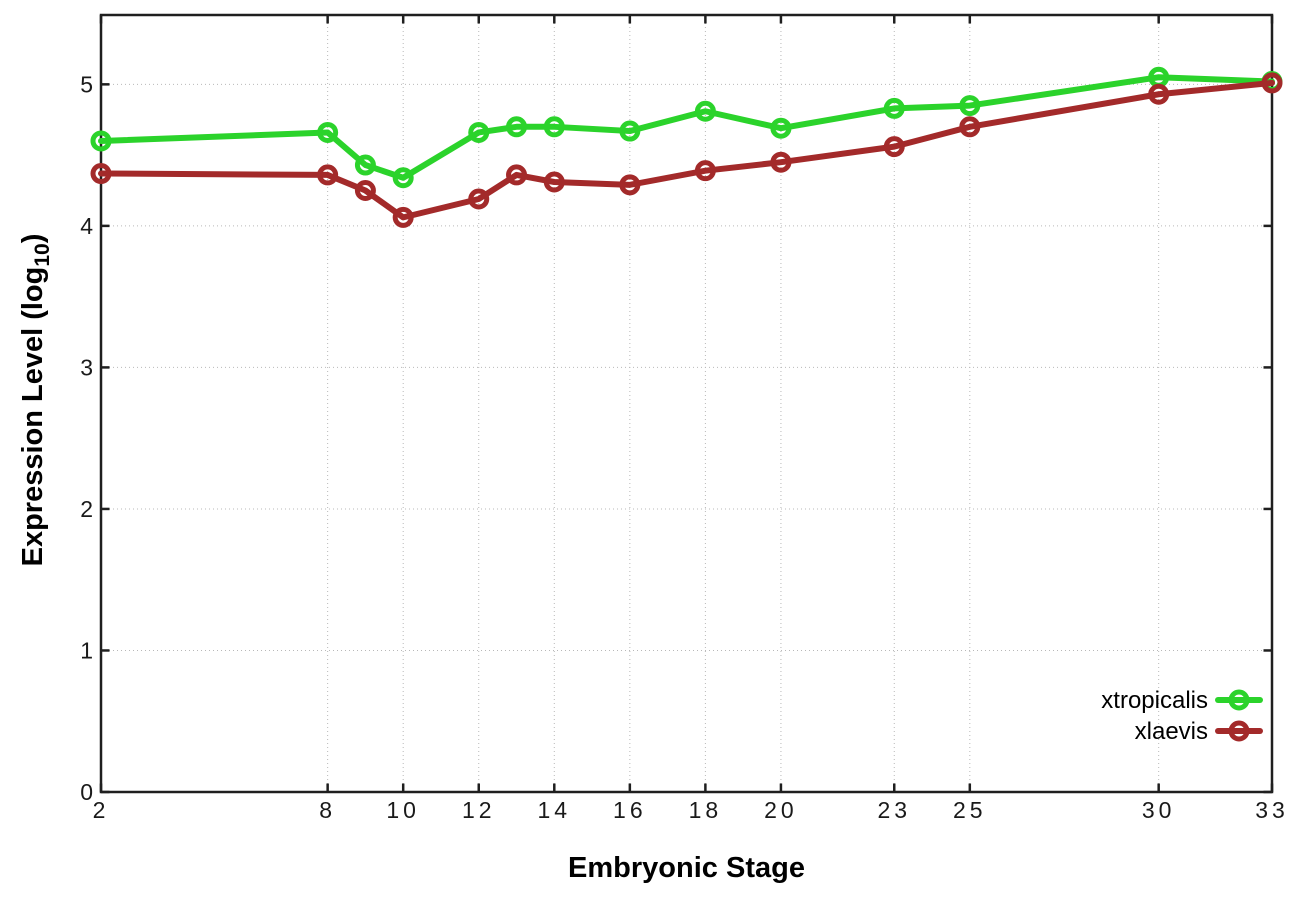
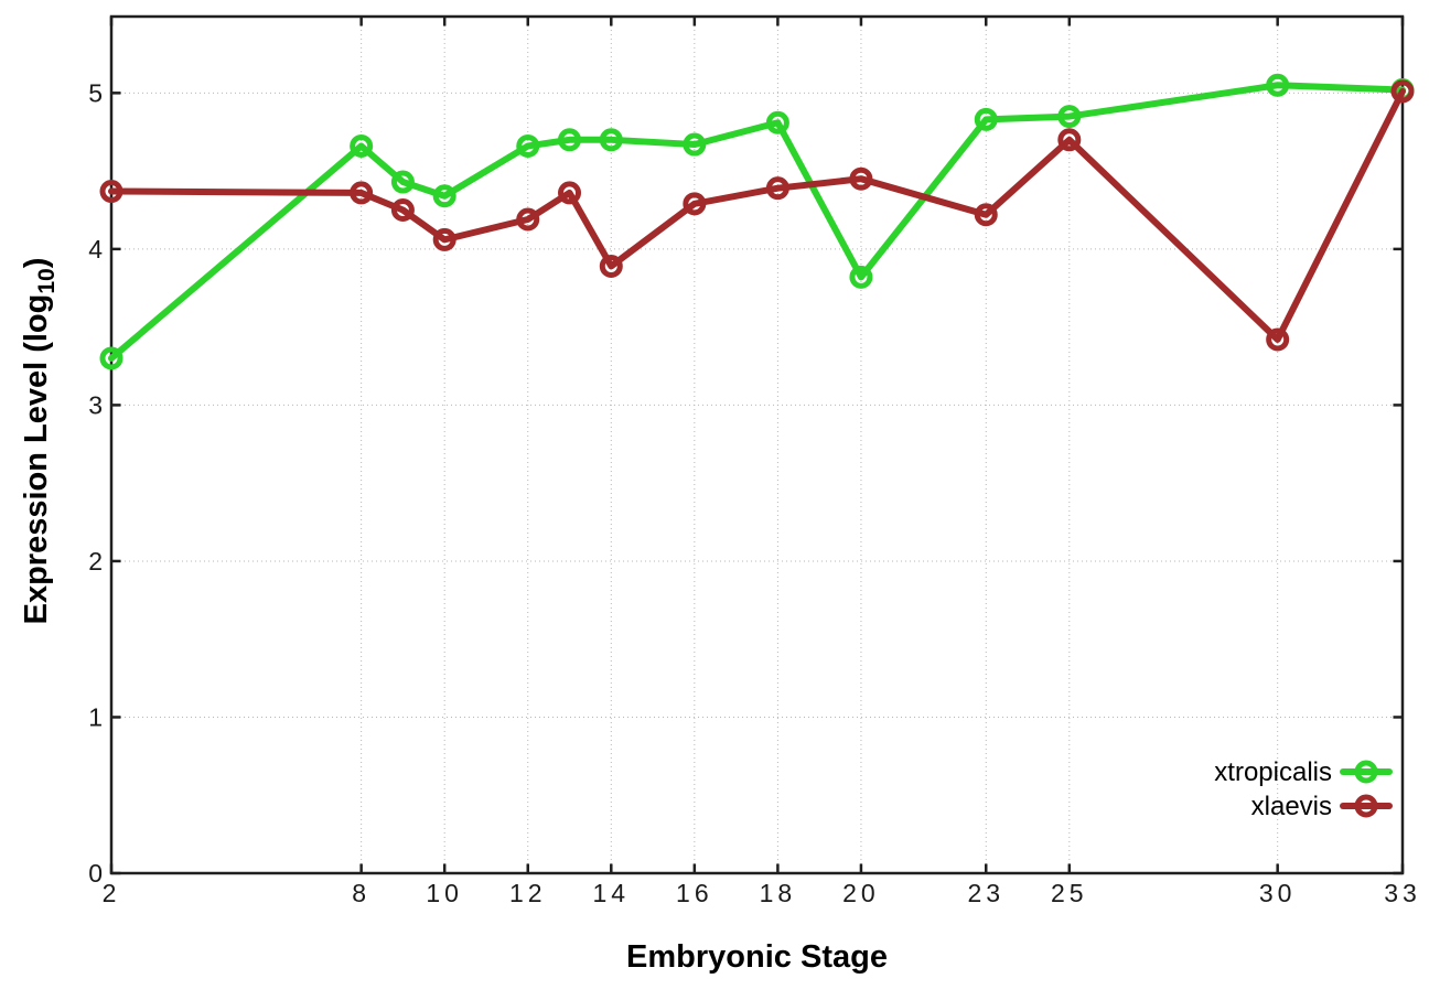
xtropicalis/2: 4.60 -> 3.30
xlaevis/14: 4.31 -> 3.89
xtropicalis/20: 4.69 -> 3.82
xlaevis/23: 4.56 -> 4.22
xlaevis/30: 4.93 -> 3.42
